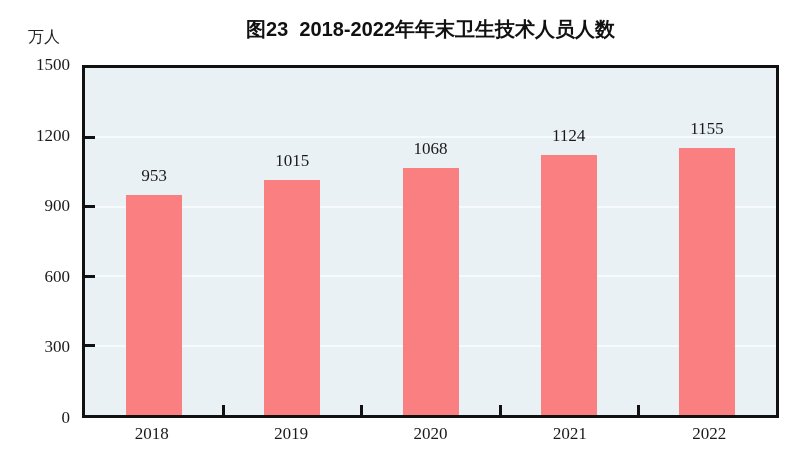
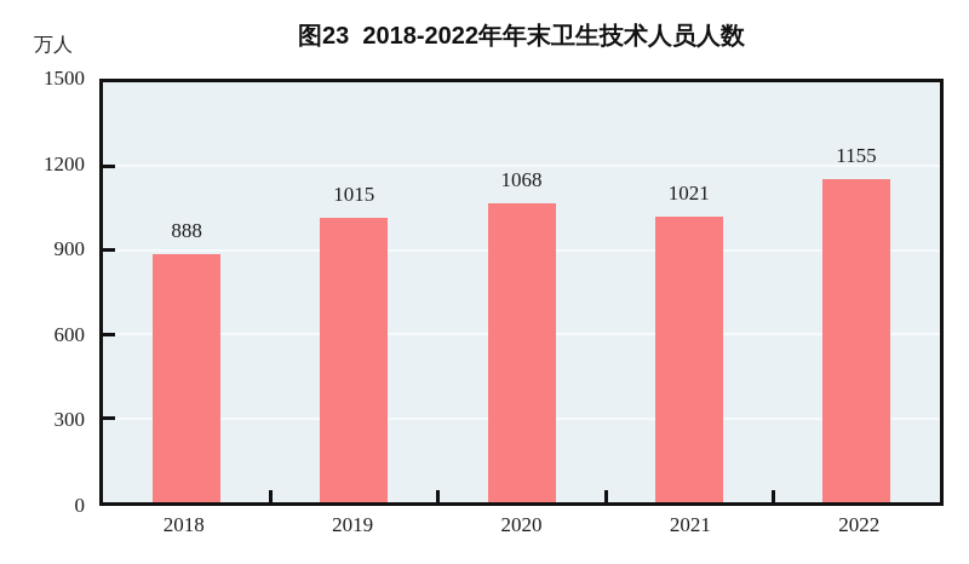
2018: 953 -> 888
2021: 1124 -> 1021
